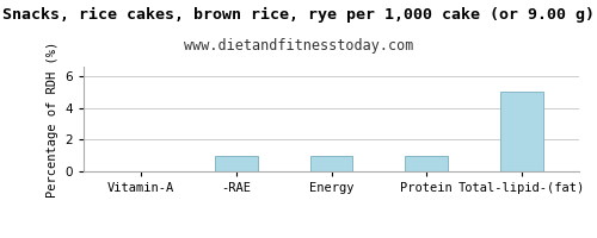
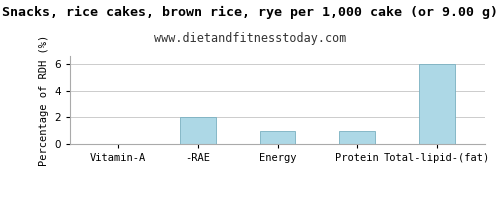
-RAE: 1 -> 2
Total-lipid-(fat): 5 -> 6
